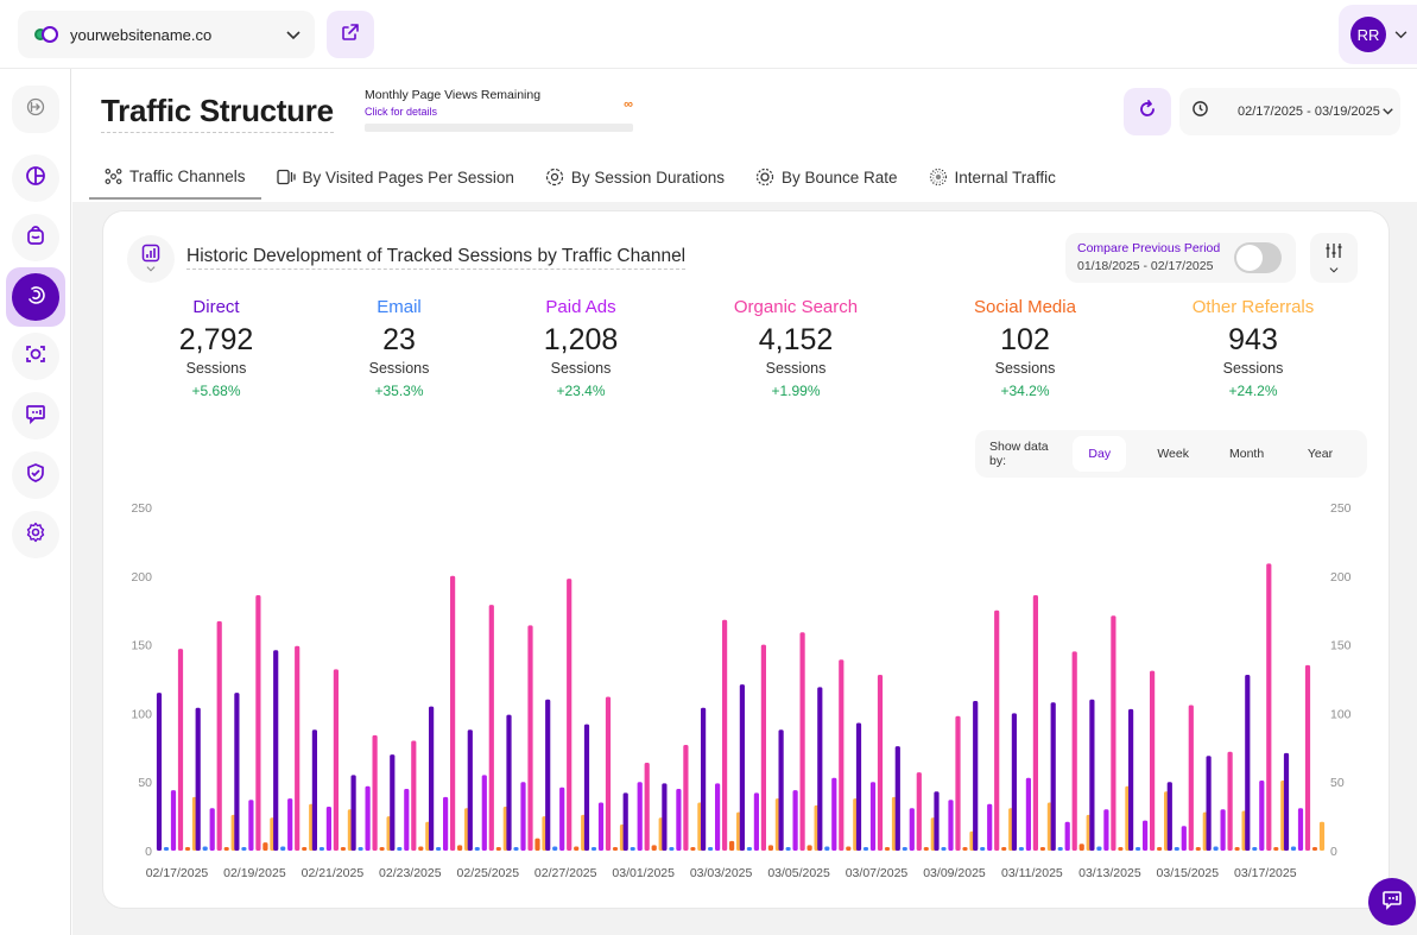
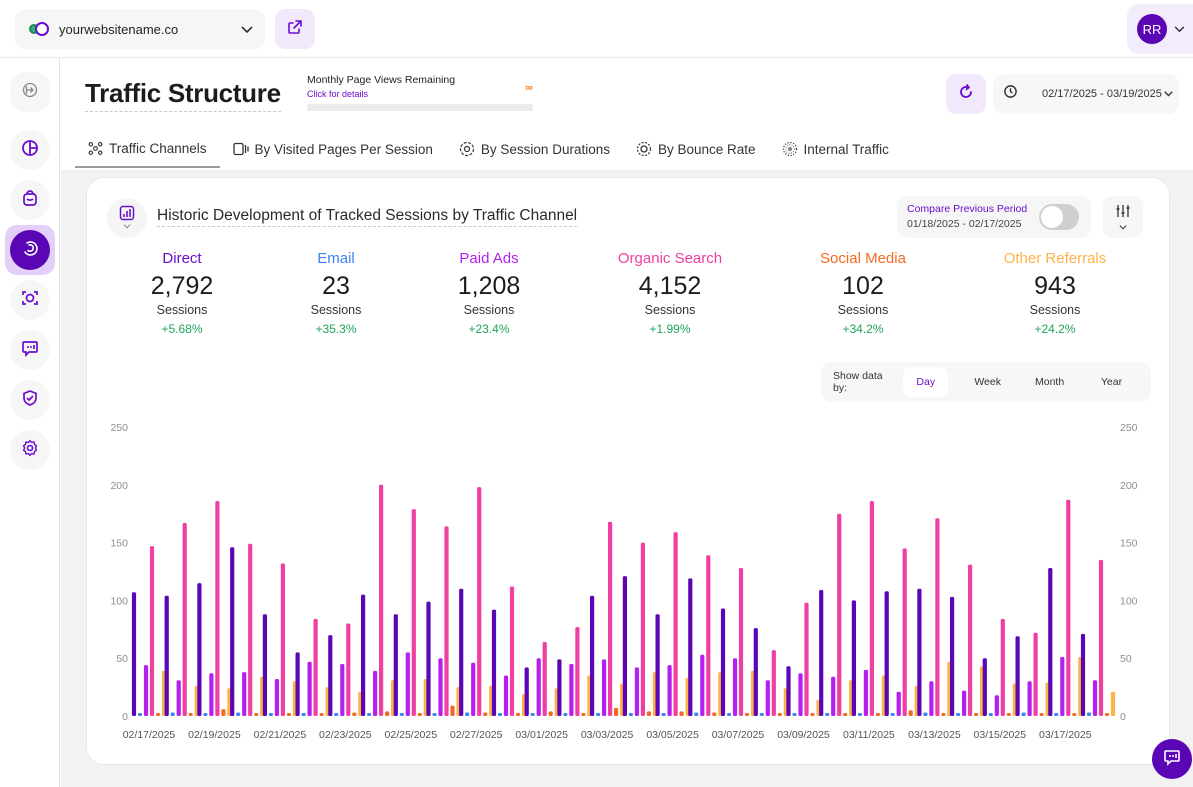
Direct/02/17/2025: 115 -> 107
Paid Ads/03/11/2025: 53 -> 40
Organic Search/03/15/2025: 106 -> 84
Organic Search/03/17/2025: 209 -> 187
